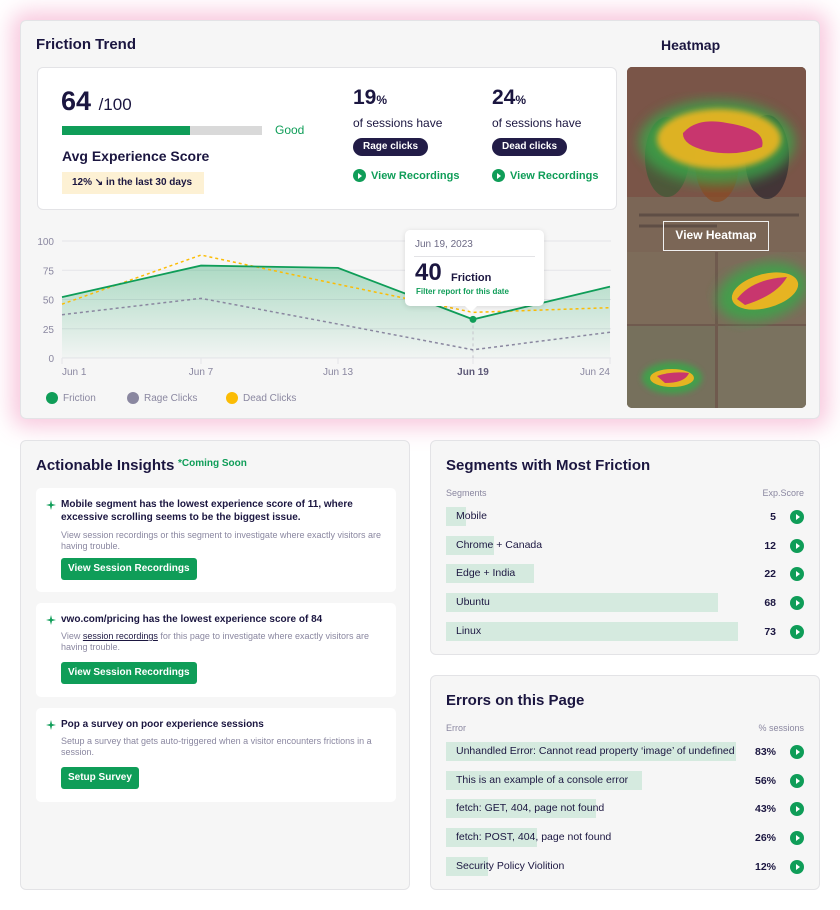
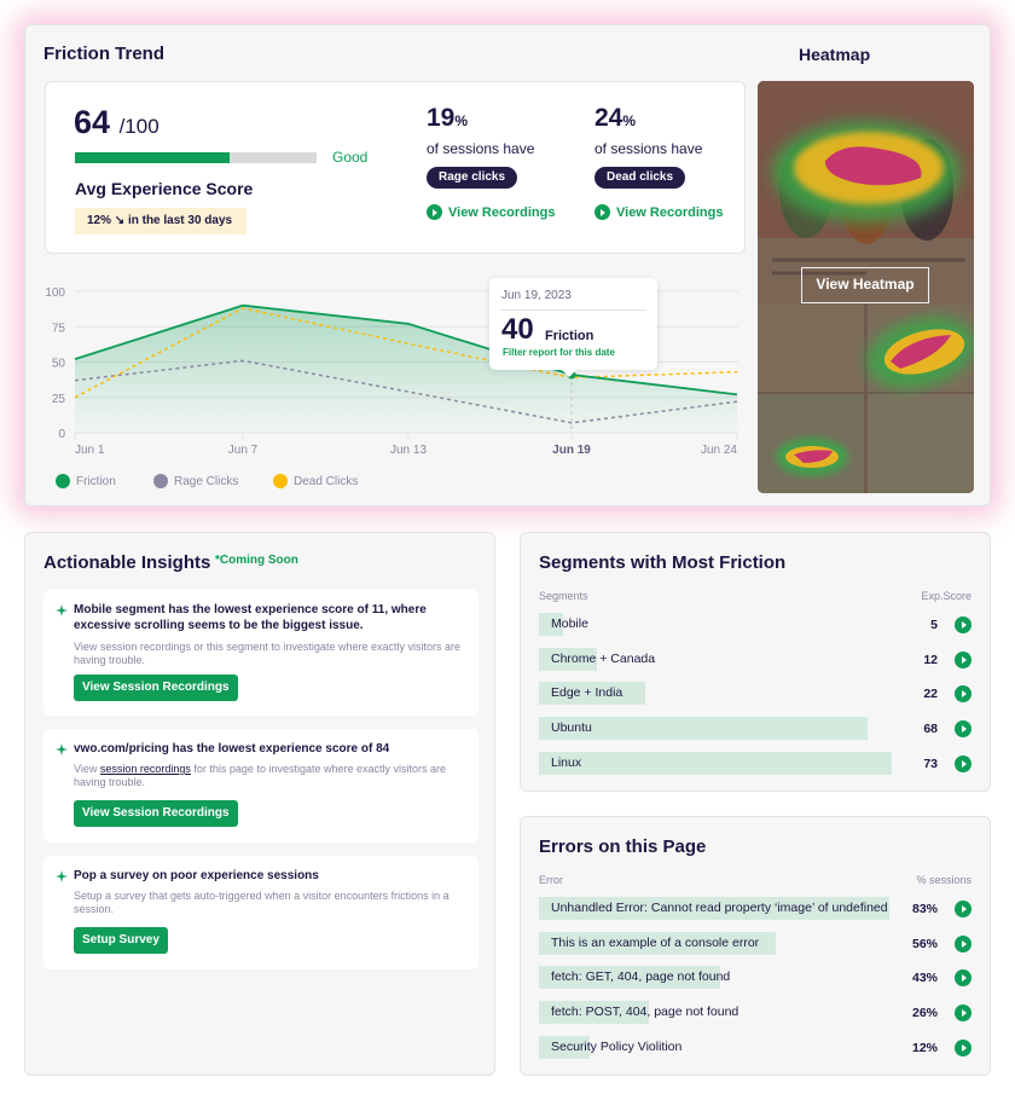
Dead Clicks/Jun 1: 46 -> 25
Friction/Jun 7: 79 -> 90
Friction/Jun 19: 33 -> 41
Friction/Jun 24: 61 -> 27
